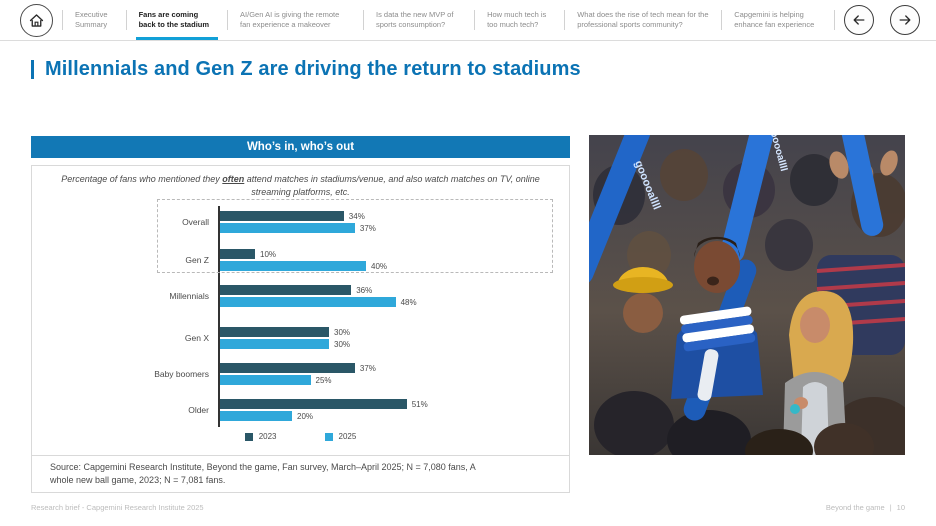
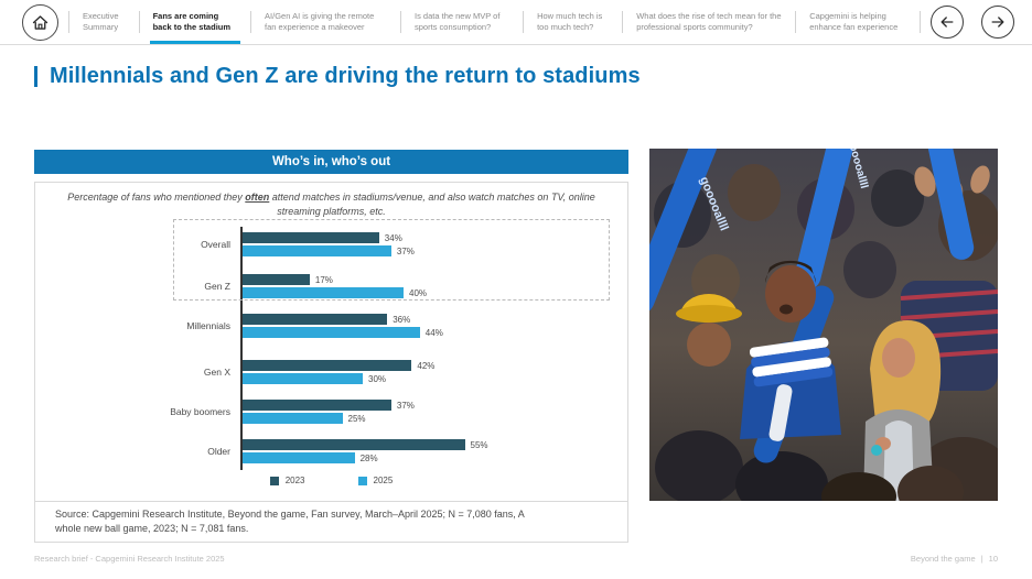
2023/Gen Z: 10% -> 17%
2025/Millennials: 48% -> 44%
2023/Gen X: 30% -> 42%
2023/Older: 51% -> 55%
2025/Older: 20% -> 28%
